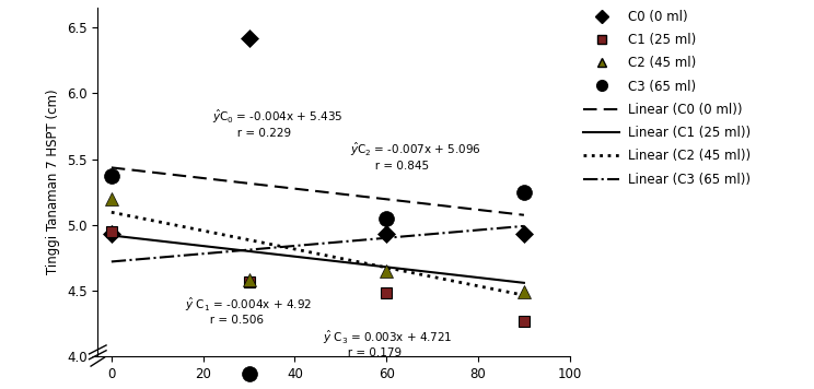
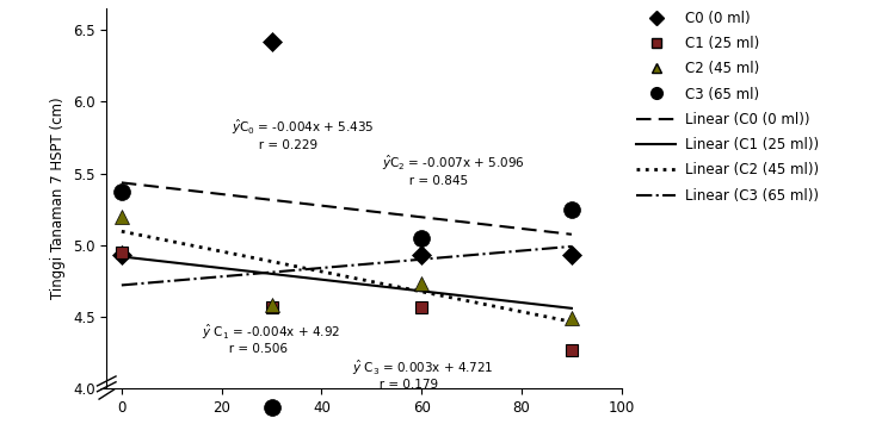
C1 (25 ml)/60: 4.48 -> 4.57
C2 (45 ml)/60: 4.65 -> 4.73
